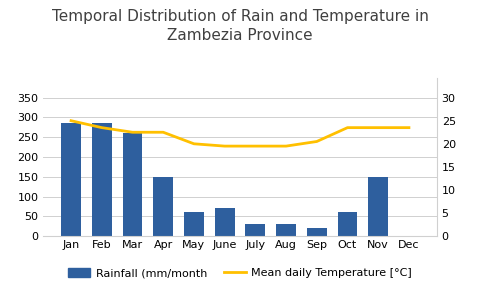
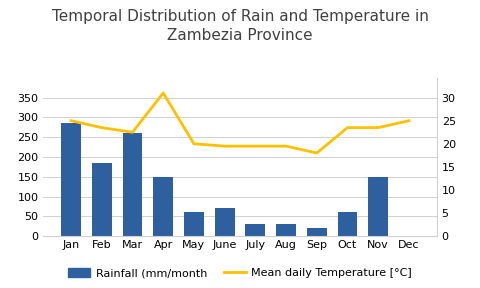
Rainfall (mm/month/Feb: 285 -> 185
Mean daily Temperature [°C]/Apr: 22.5 -> 31.0
Mean daily Temperature [°C]/Sep: 20.5 -> 18.0
Mean daily Temperature [°C]/Dec: 23.5 -> 25.0
